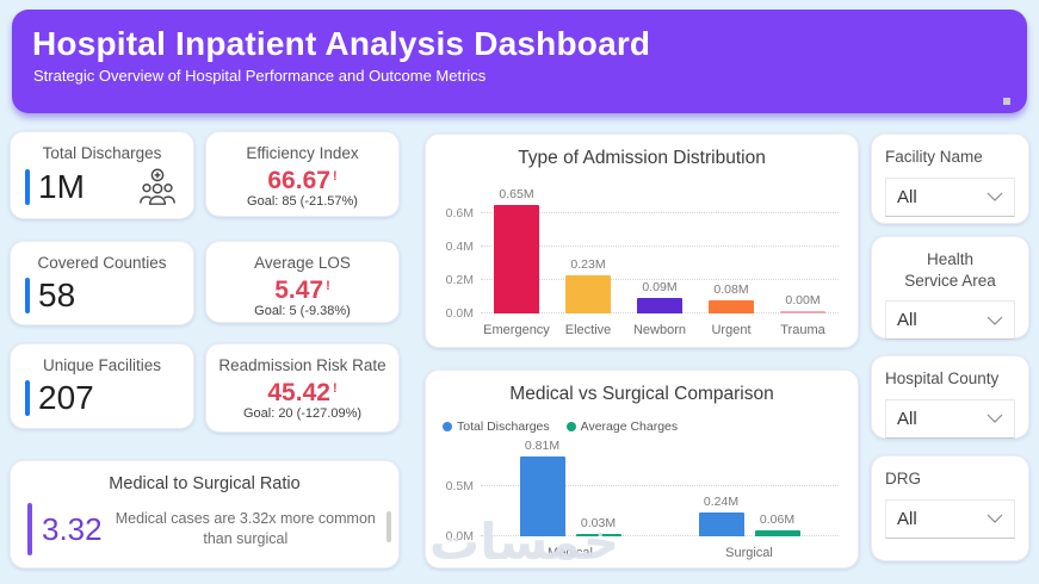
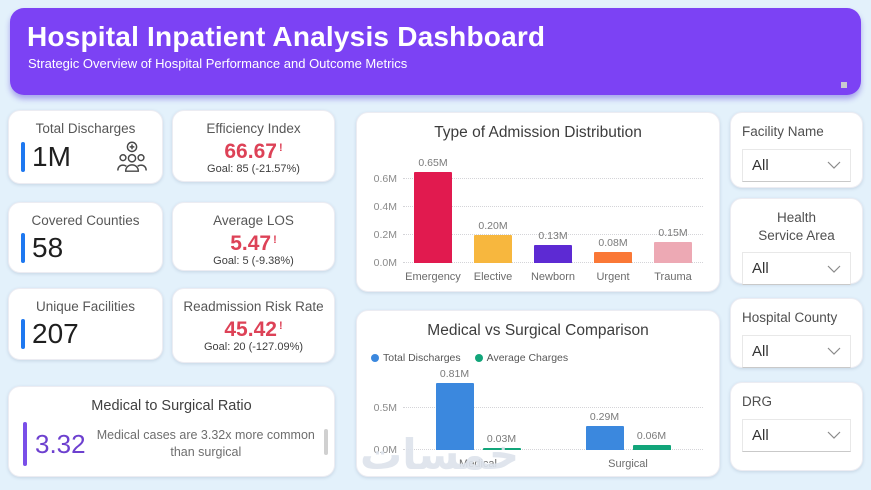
Type of Admission Distribution/Elective: 0.23M -> 0.20M
Type of Admission Distribution/Newborn: 0.09M -> 0.13M
Type of Admission Distribution/Trauma: 0.00M -> 0.15M
Medical vs Surgical Comparison/Total Discharges/Surgical: 0.24M -> 0.29M
